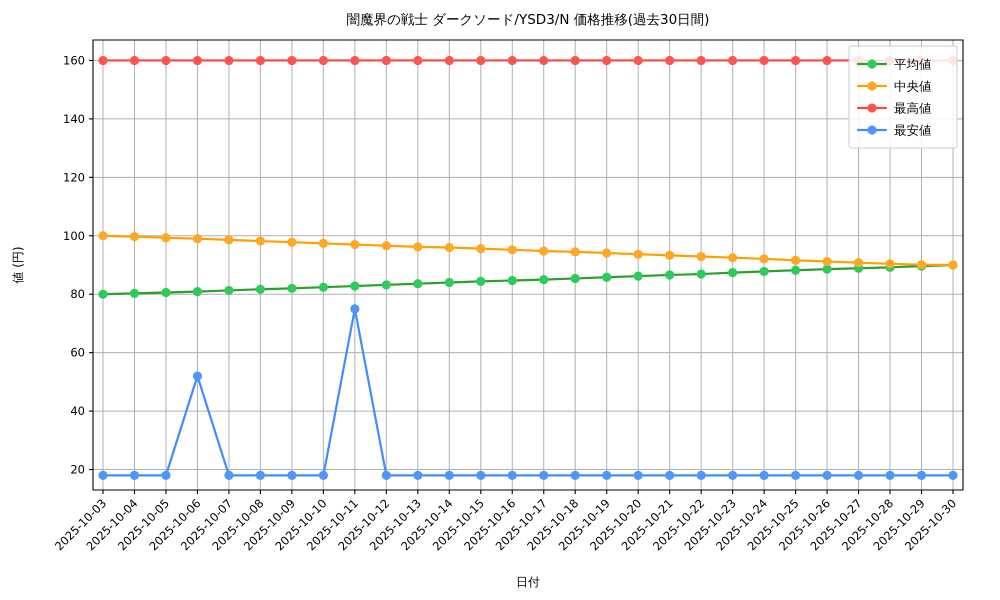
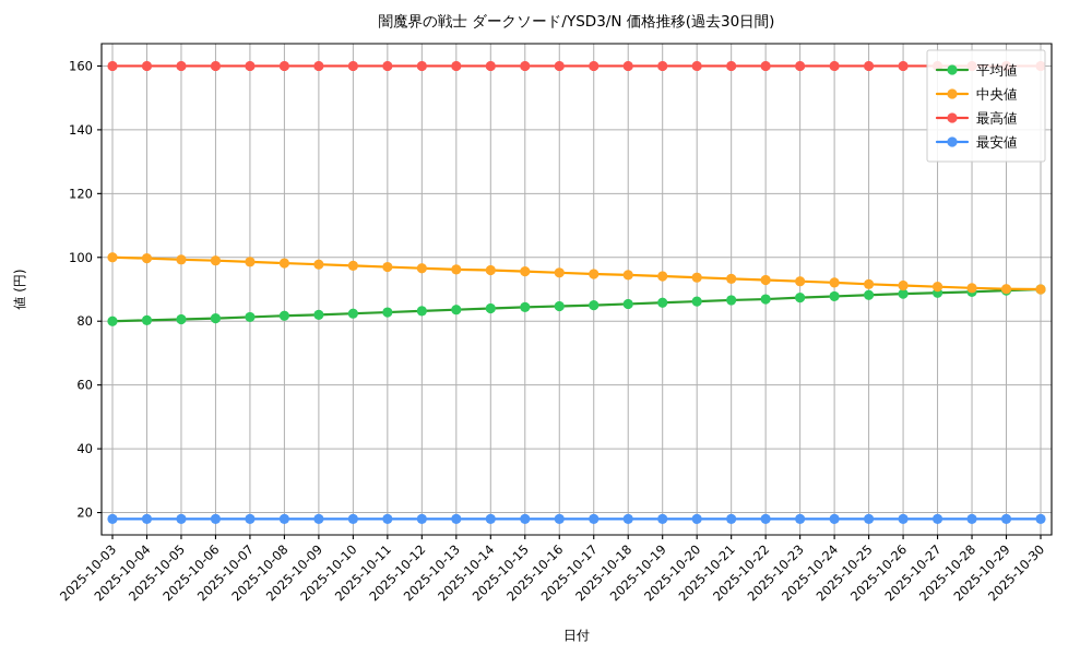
最安値/2025-10-06: 52 -> 18
最安値/2025-10-11: 75 -> 18
